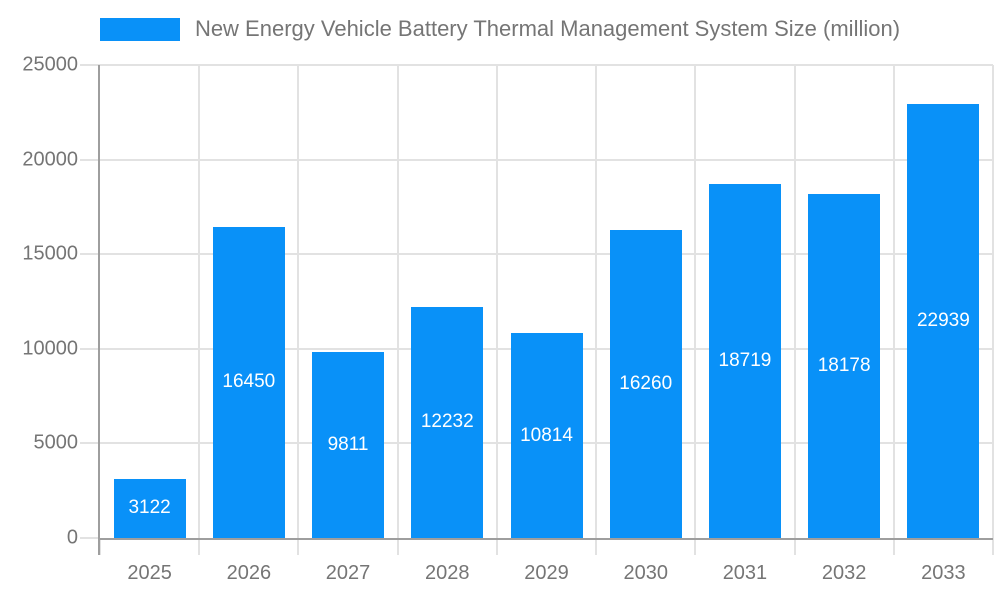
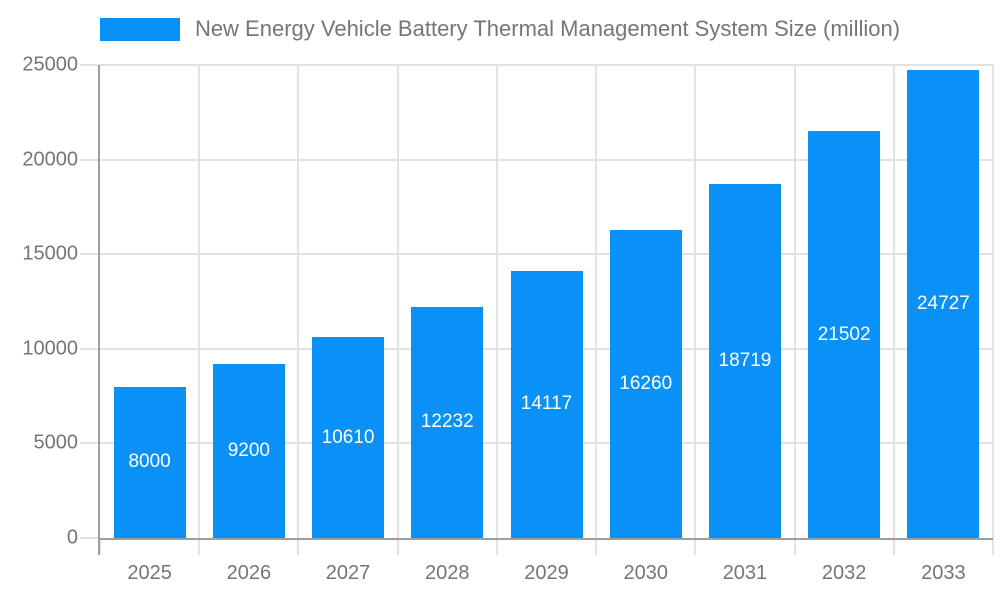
2025: 3122 -> 8000
2026: 16450 -> 9200
2027: 9811 -> 10610
2029: 10814 -> 14117
2032: 18178 -> 21502
2033: 22939 -> 24727
